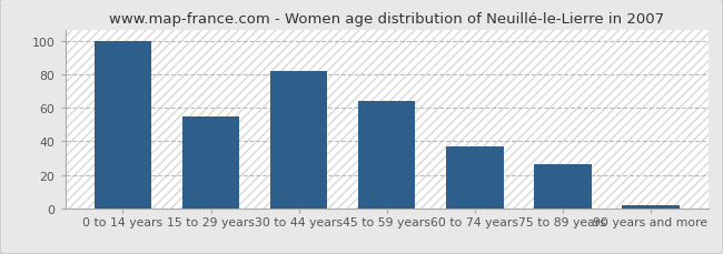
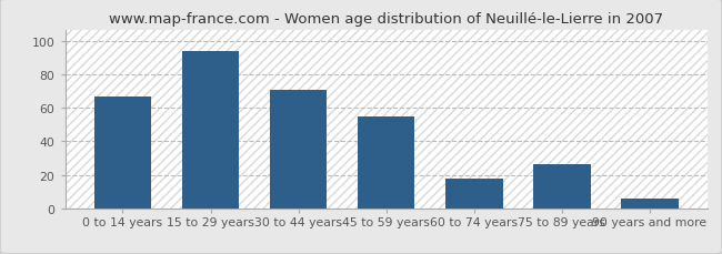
0 to 14 years: 100 -> 67
15 to 29 years: 55 -> 94
30 to 44 years: 82 -> 71
45 to 59 years: 64 -> 55
60 to 74 years: 37 -> 18
90 years and more: 2 -> 6
